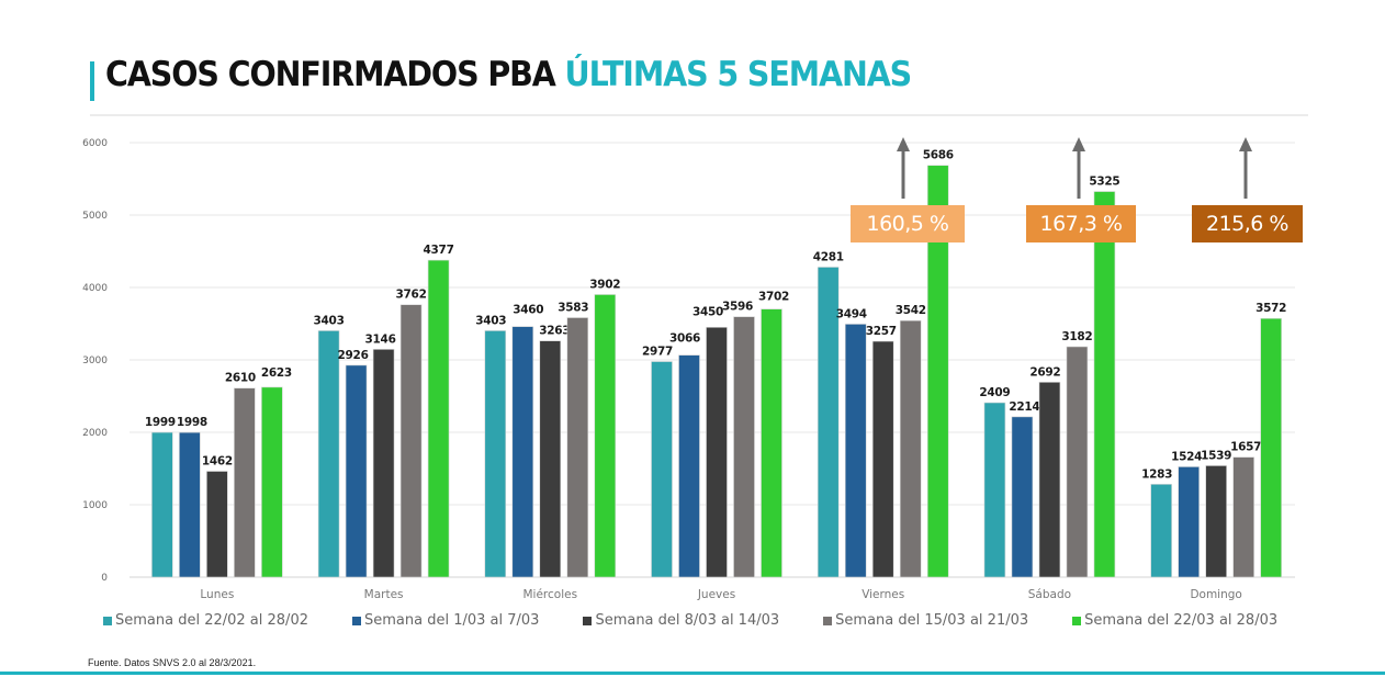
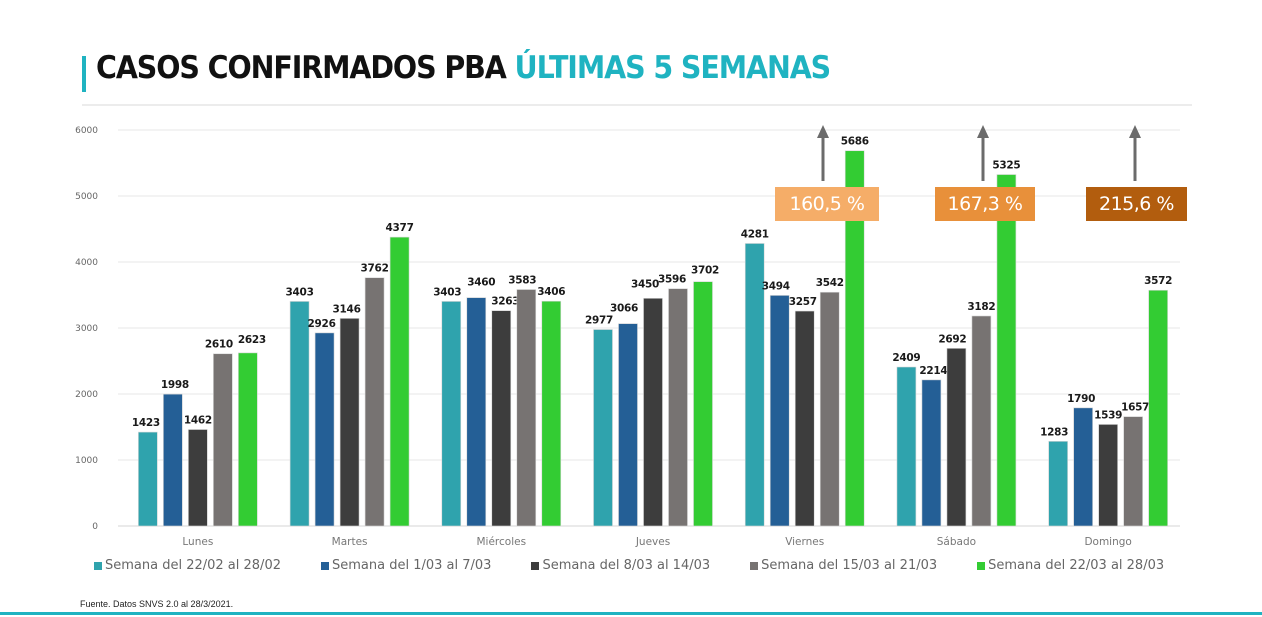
Semana del 22/02 al 28/02/Lunes: 1999 -> 1423
Semana del 22/03 al 28/03/Miércoles: 3902 -> 3406
Semana del 1/03 al 7/03/Domingo: 1524 -> 1790
